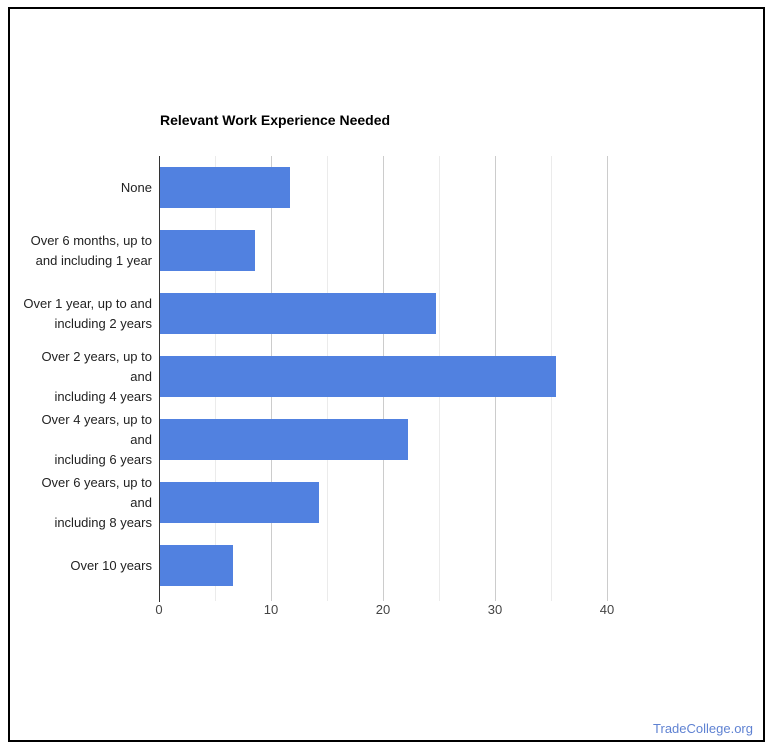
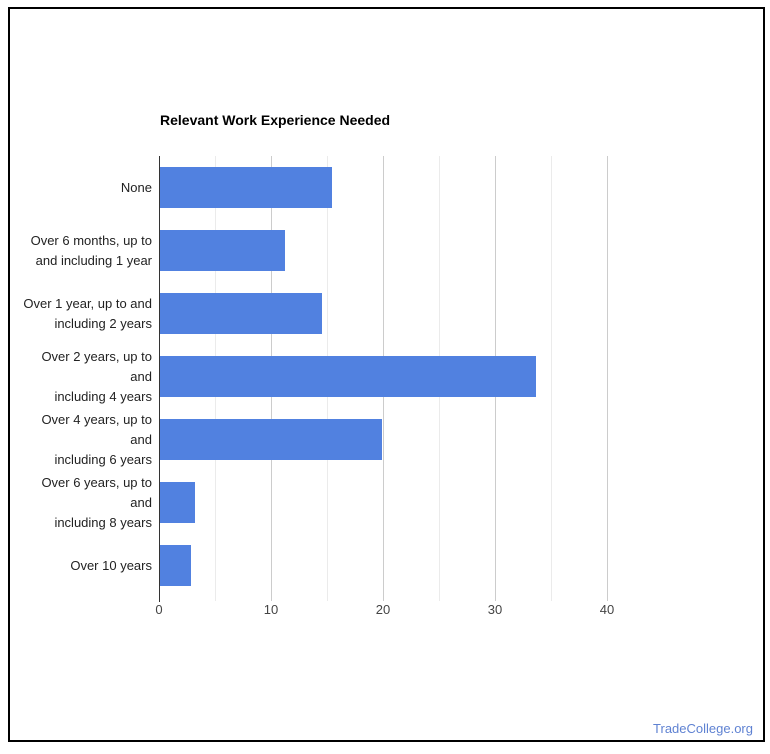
None: 11.6 -> 15.4
Over 6 months, up to and including 1 year: 8.5 -> 11.2
Over 1 year, up to and including 2 years: 24.6 -> 14.5
Over 2 years, up to and including 4 years: 35.4 -> 33.6
Over 4 years, up to and including 6 years: 22.1 -> 19.8
Over 6 years, up to and including 8 years: 14.2 -> 3.1
Over 10 years: 6.5 -> 2.8
